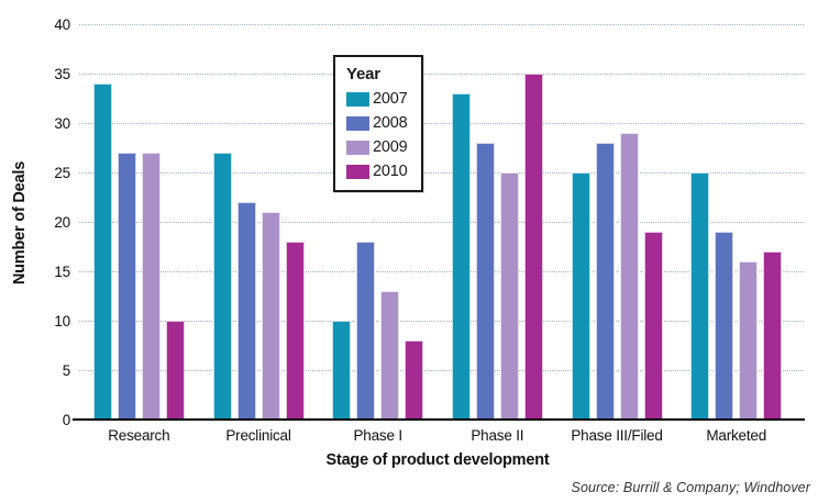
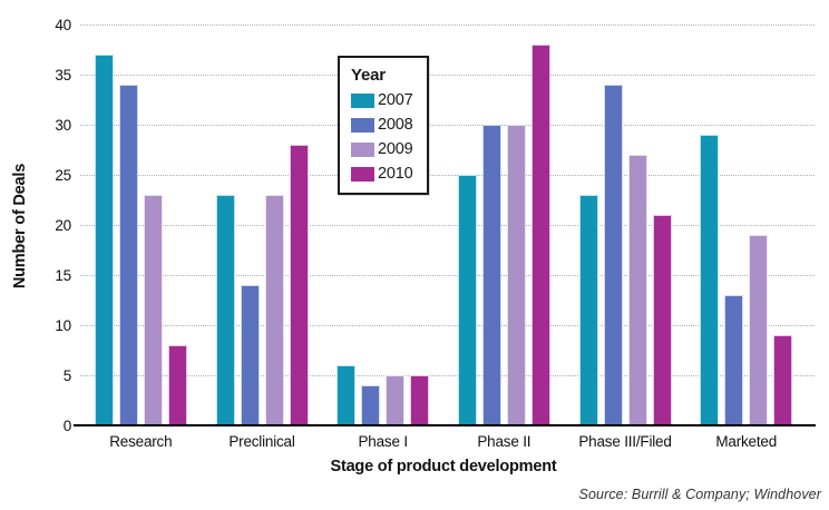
2007/Research: 34 -> 37
2008/Research: 27 -> 34
2009/Research: 27 -> 23
2010/Research: 10 -> 8
2007/Preclinical: 27 -> 23
2008/Preclinical: 22 -> 14
2009/Preclinical: 21 -> 23
2010/Preclinical: 18 -> 28
2007/Phase I: 10 -> 6
2008/Phase I: 18 -> 4
2009/Phase I: 13 -> 5
2010/Phase I: 8 -> 5
2007/Phase II: 33 -> 25
2008/Phase II: 28 -> 30
2009/Phase II: 25 -> 30
2010/Phase II: 35 -> 38
2007/Phase III/Filed: 25 -> 23
2008/Phase III/Filed: 28 -> 34
2009/Phase III/Filed: 29 -> 27
2010/Phase III/Filed: 19 -> 21
2007/Marketed: 25 -> 29
2008/Marketed: 19 -> 13
2009/Marketed: 16 -> 19
2010/Marketed: 17 -> 9
